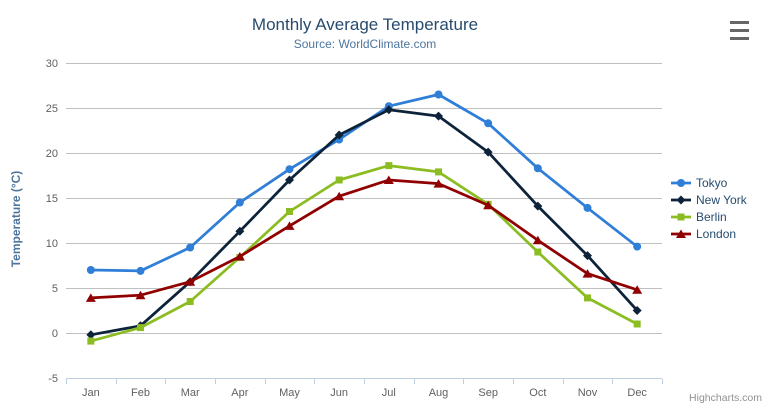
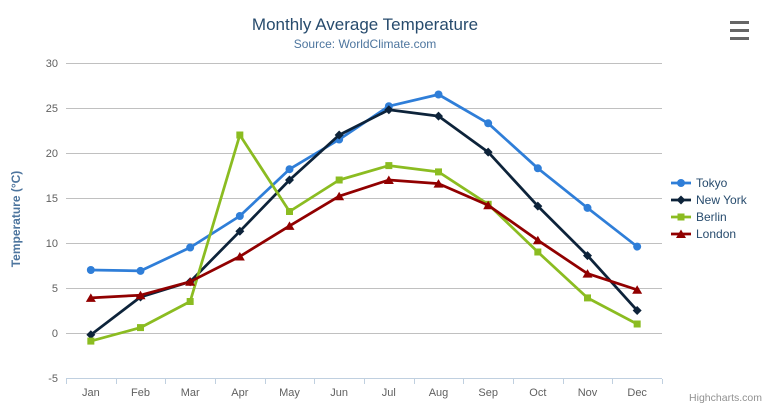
New York/Feb: 1 -> 4
Tokyo/Apr: 14 -> 13
Berlin/Apr: 8 -> 22
